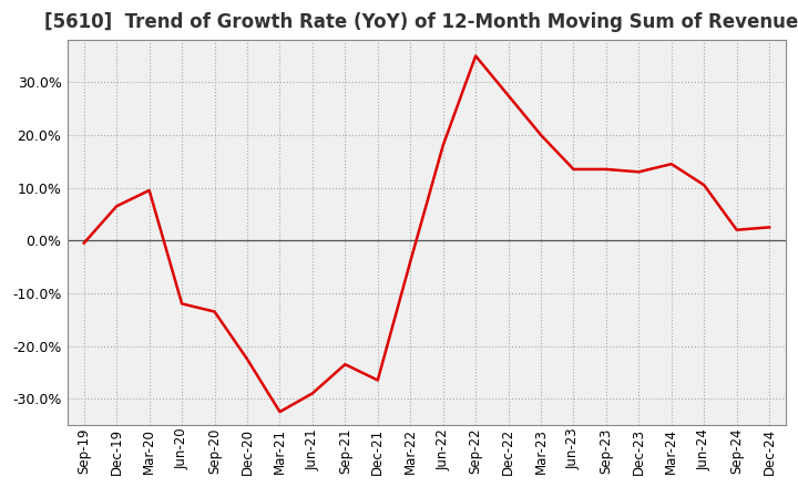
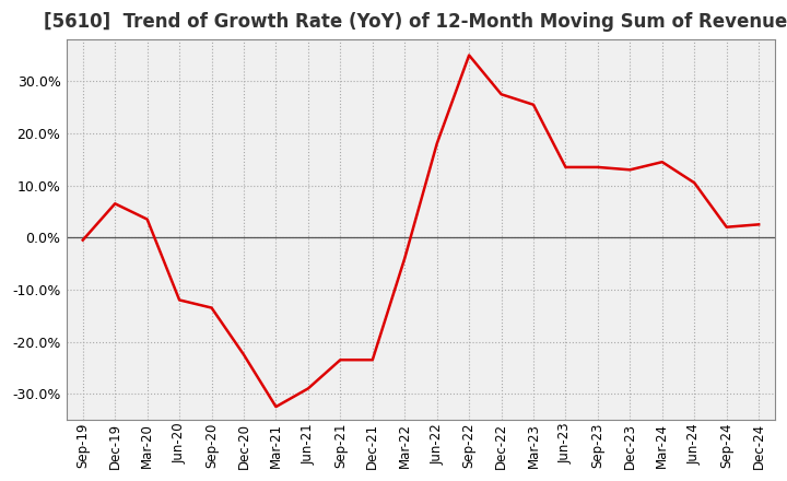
Mar-20: 9.5% -> 3.5%
Dec-21: -26.5% -> -23.5%
Mar-23: 20.0% -> 25.5%
